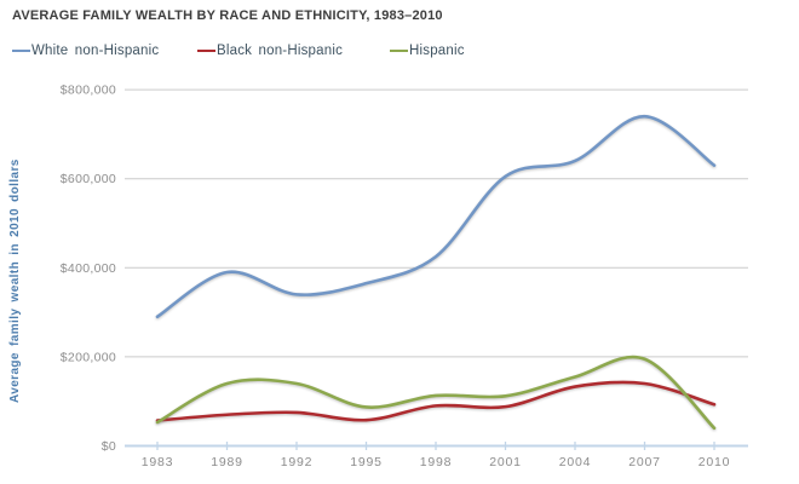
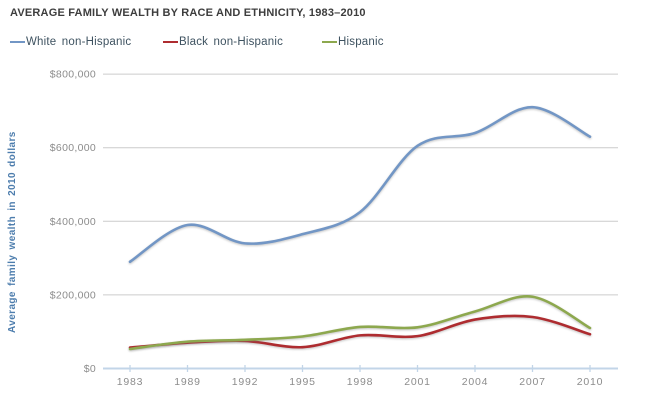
Hispanic/1989: $140000 -> $70000
Hispanic/1992: $140000 -> $80000
White non-Hispanic/2007: $740000 -> $710000
Hispanic/2010: $40000 -> $110000
